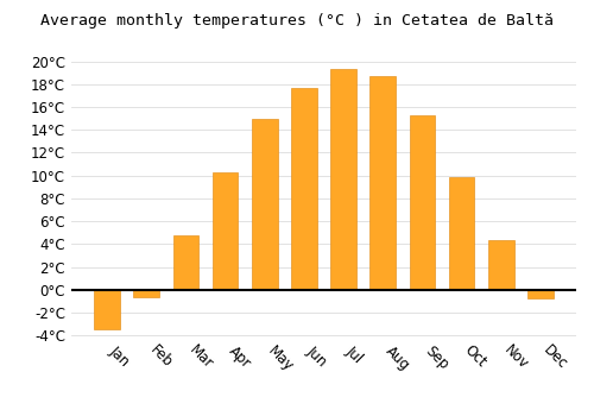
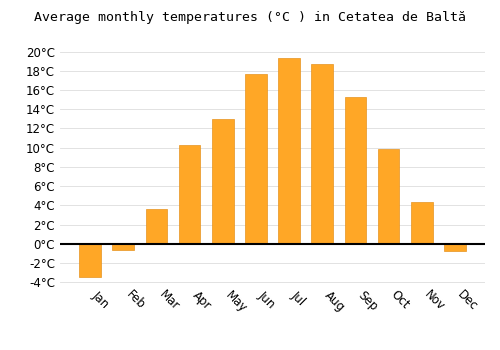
Mar: 4.8°C -> 3.6°C
May: 15.0°C -> 13.0°C
